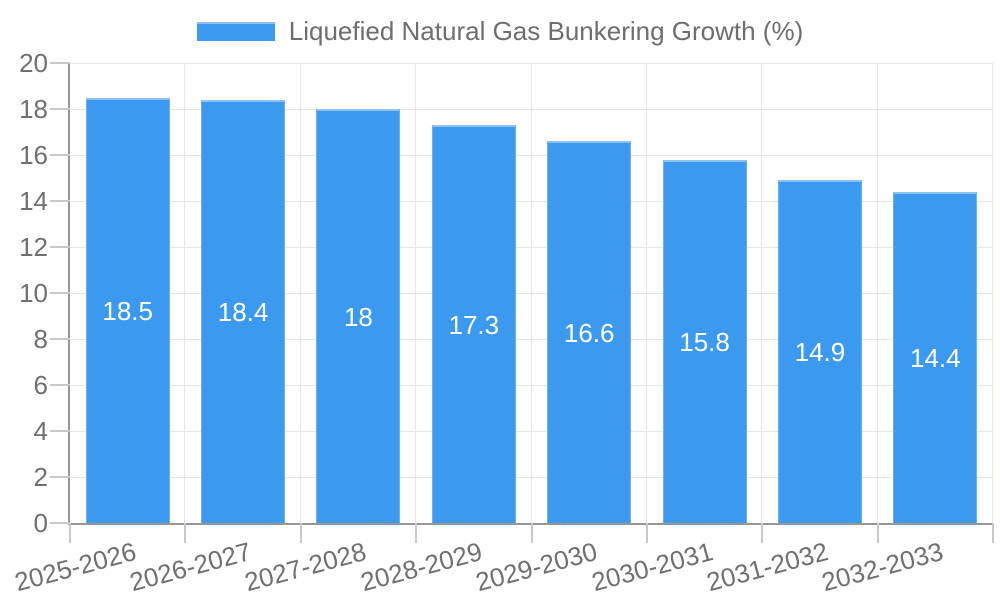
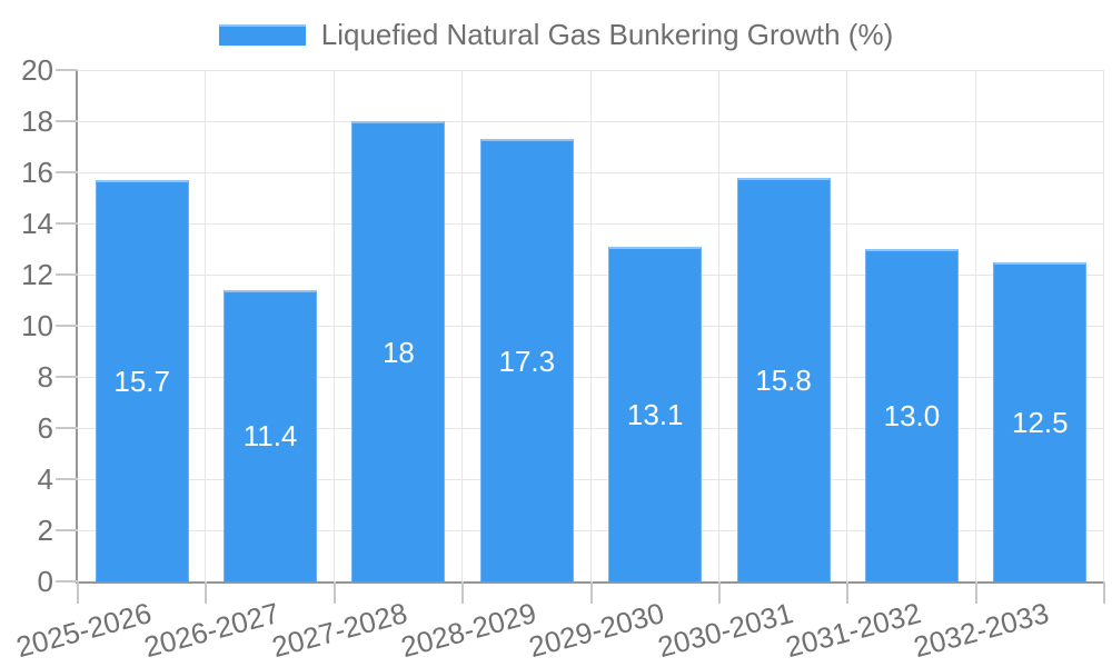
2025-2026: 18.5 -> 15.7
2026-2027: 18.4 -> 11.4
2029-2030: 16.6 -> 13.1
2031-2032: 14.9 -> 13.0
2032-2033: 14.4 -> 12.5
